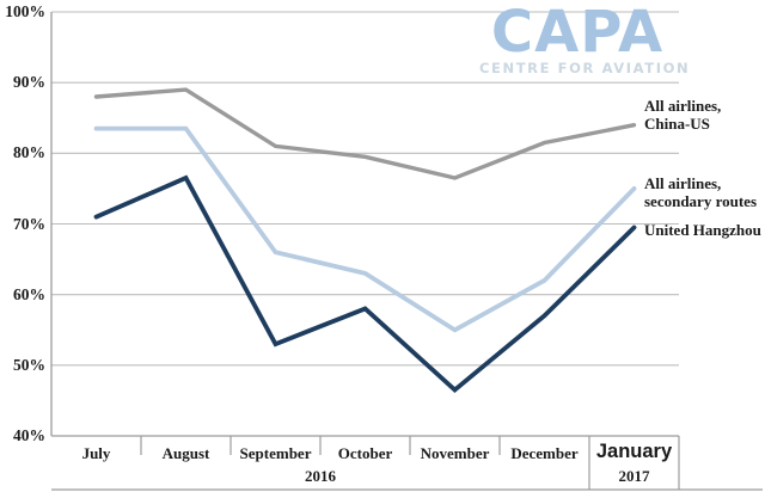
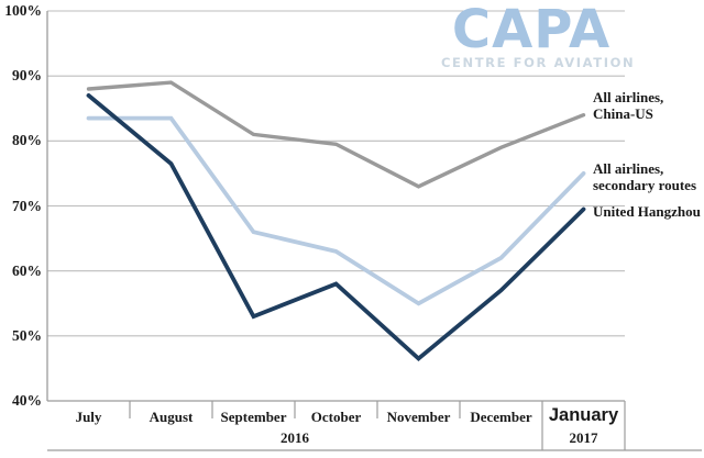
United Hangzhou/July: 71% -> 87%
All airlines, China-US/November: 76% -> 73%
All airlines, China-US/December: 82% -> 79%
